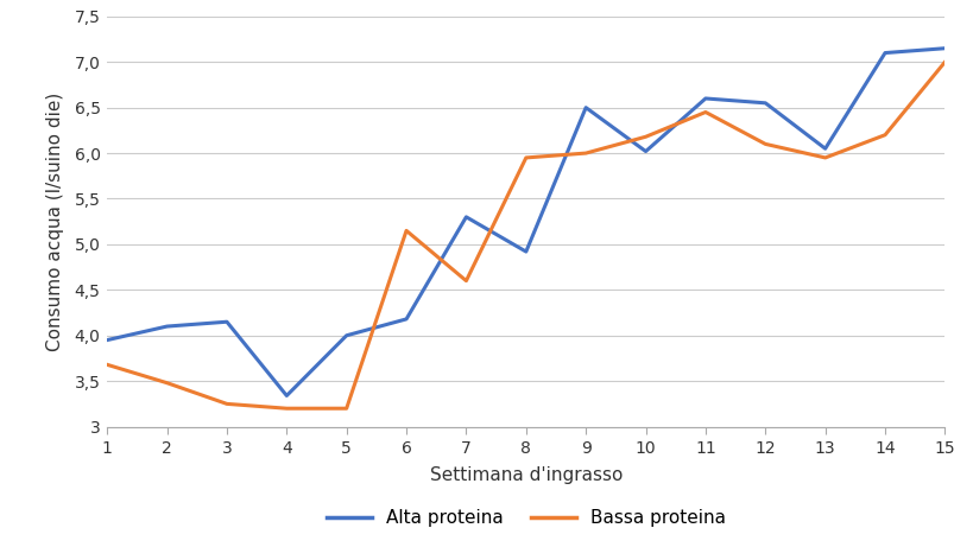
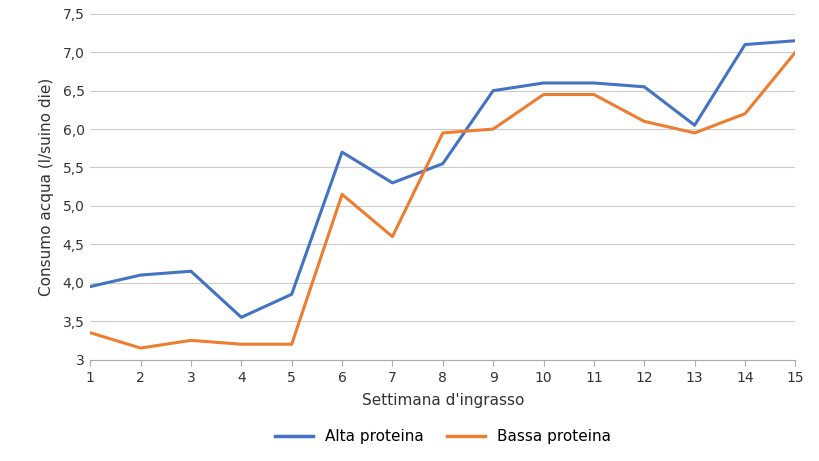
Bassa proteina/1: 3,68 -> 3,35
Bassa proteina/2: 3,48 -> 3,15
Alta proteina/4: 3,34 -> 3,55
Alta proteina/5: 4,00 -> 3,85
Alta proteina/6: 4,18 -> 5,70
Alta proteina/8: 4,92 -> 5,55
Alta proteina/10: 6,02 -> 6,60
Bassa proteina/10: 6,18 -> 6,45
